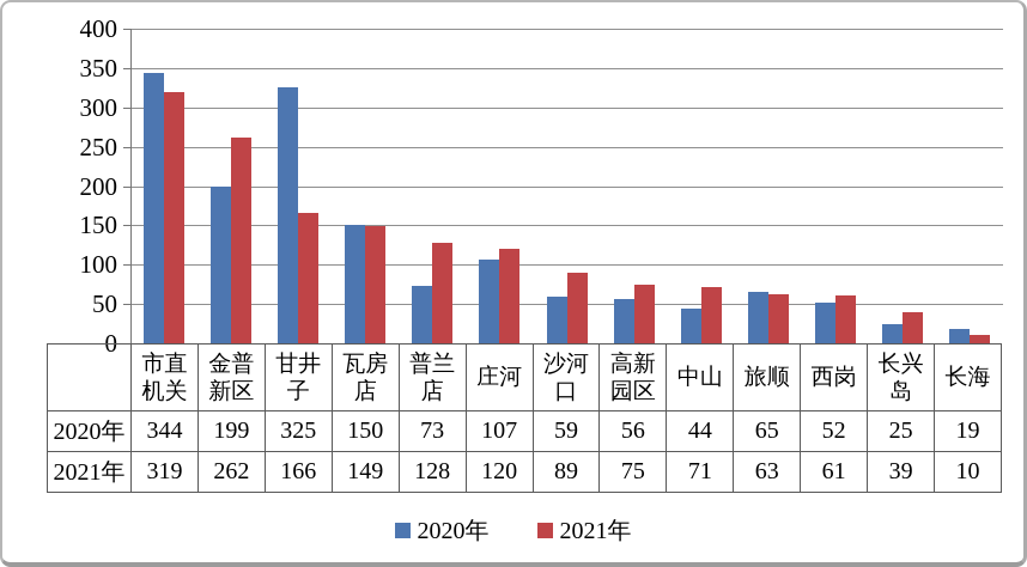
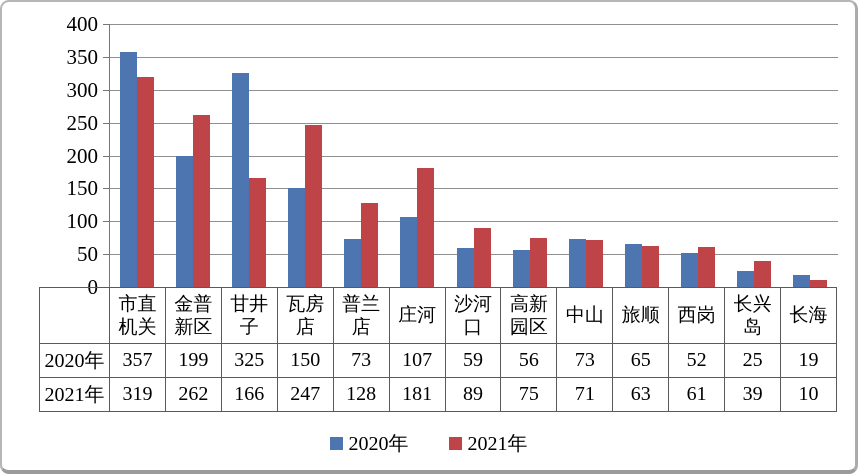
2020年/市直机关: 344 -> 357
2021年/瓦房店: 149 -> 247
2021年/庄河: 120 -> 181
2020年/中山: 44 -> 73
